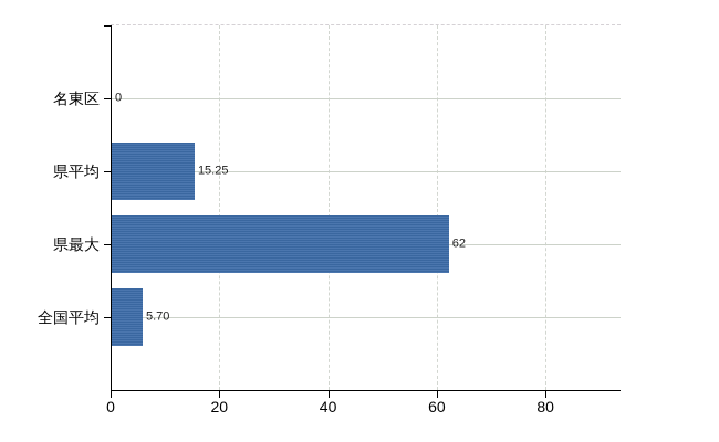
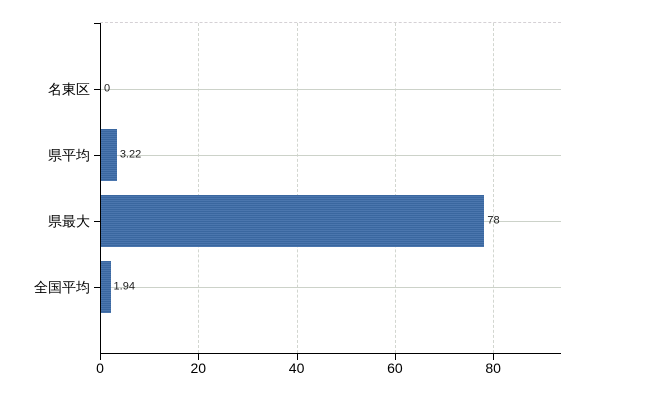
県平均: 15.25 -> 3.22
県最大: 62 -> 78
全国平均: 5.70 -> 1.94
